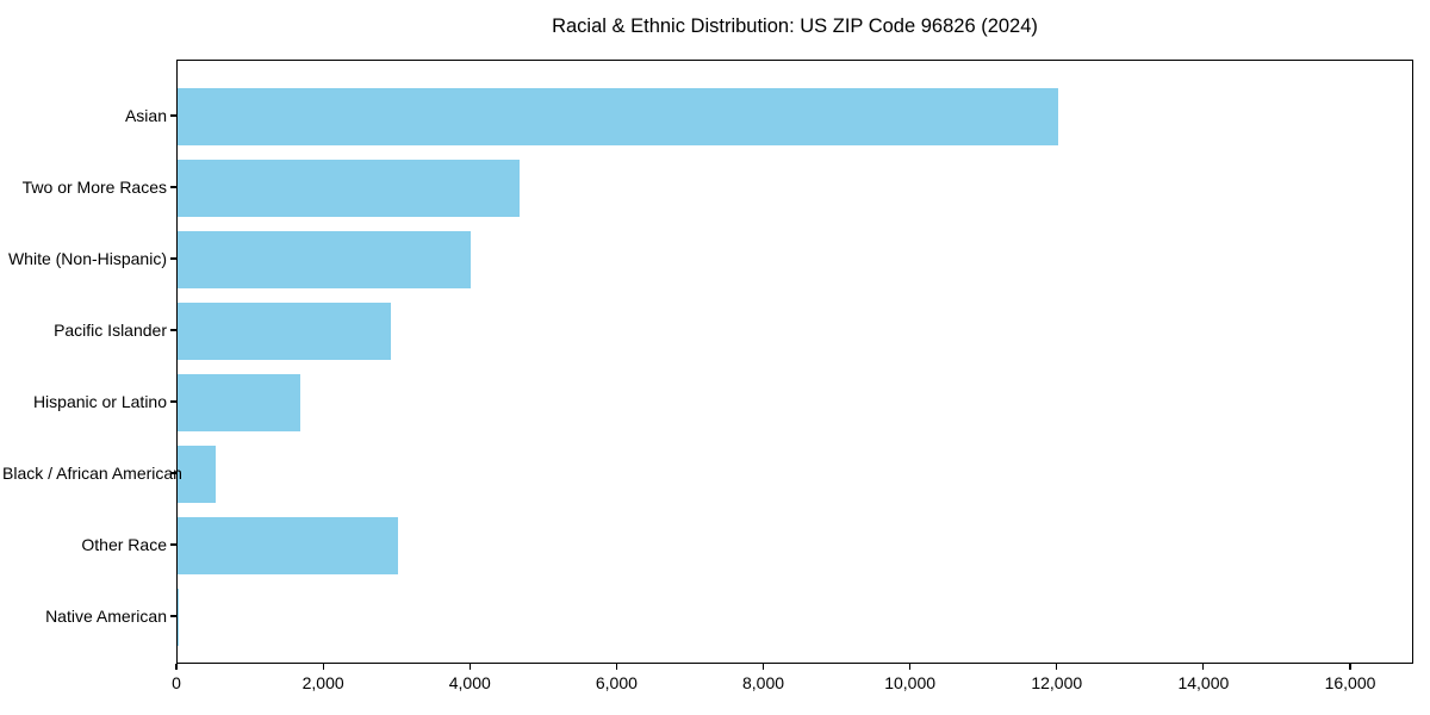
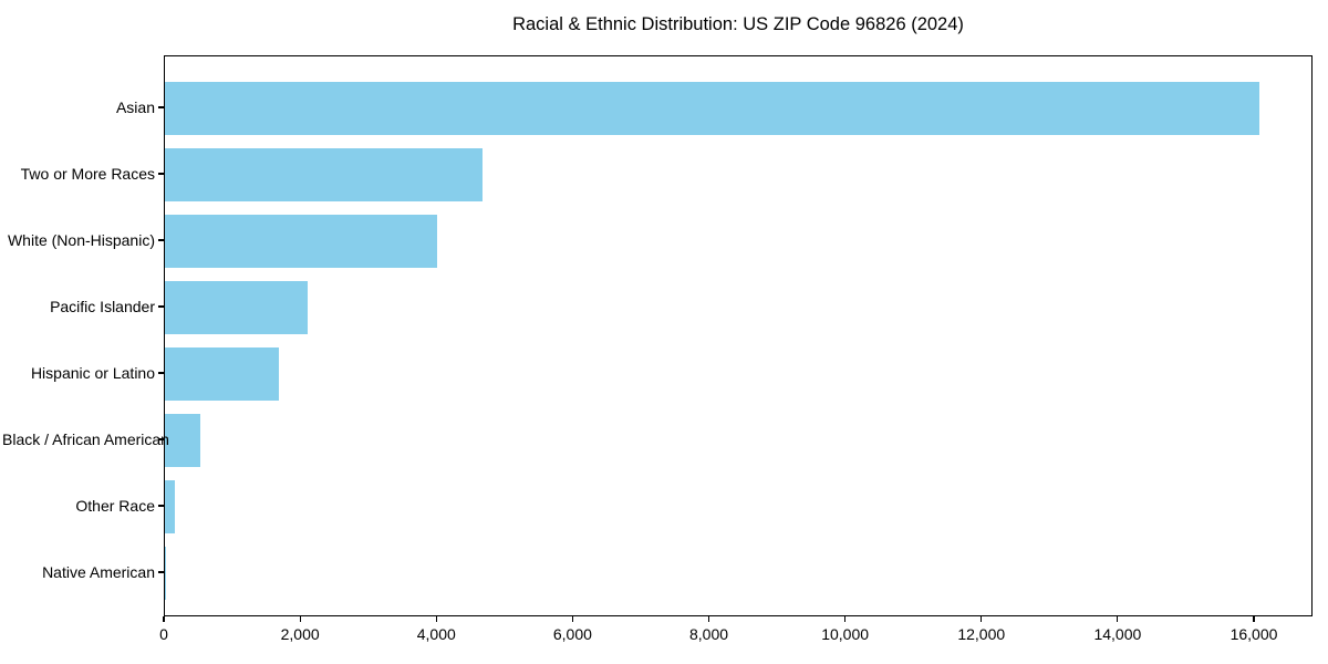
Asian: 12000 -> 16100
Pacific Islander: 2900 -> 2100
Other Race: 3000 -> 200
